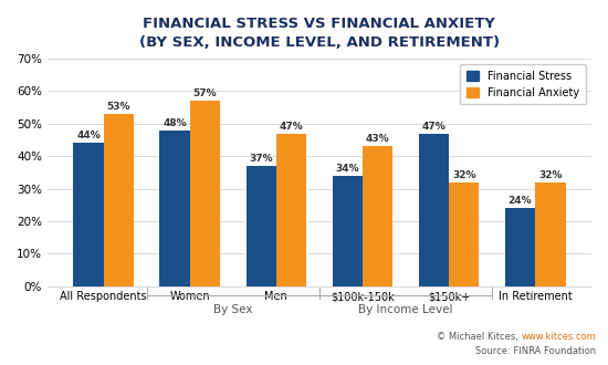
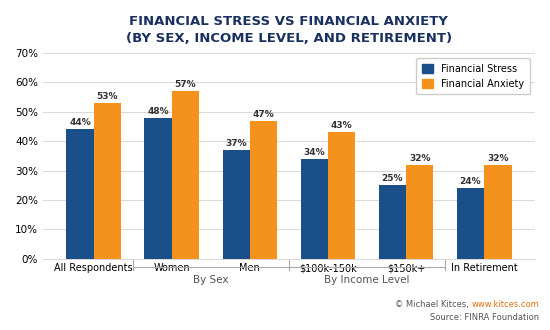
Financial Stress/$150k+: 47% -> 25%
